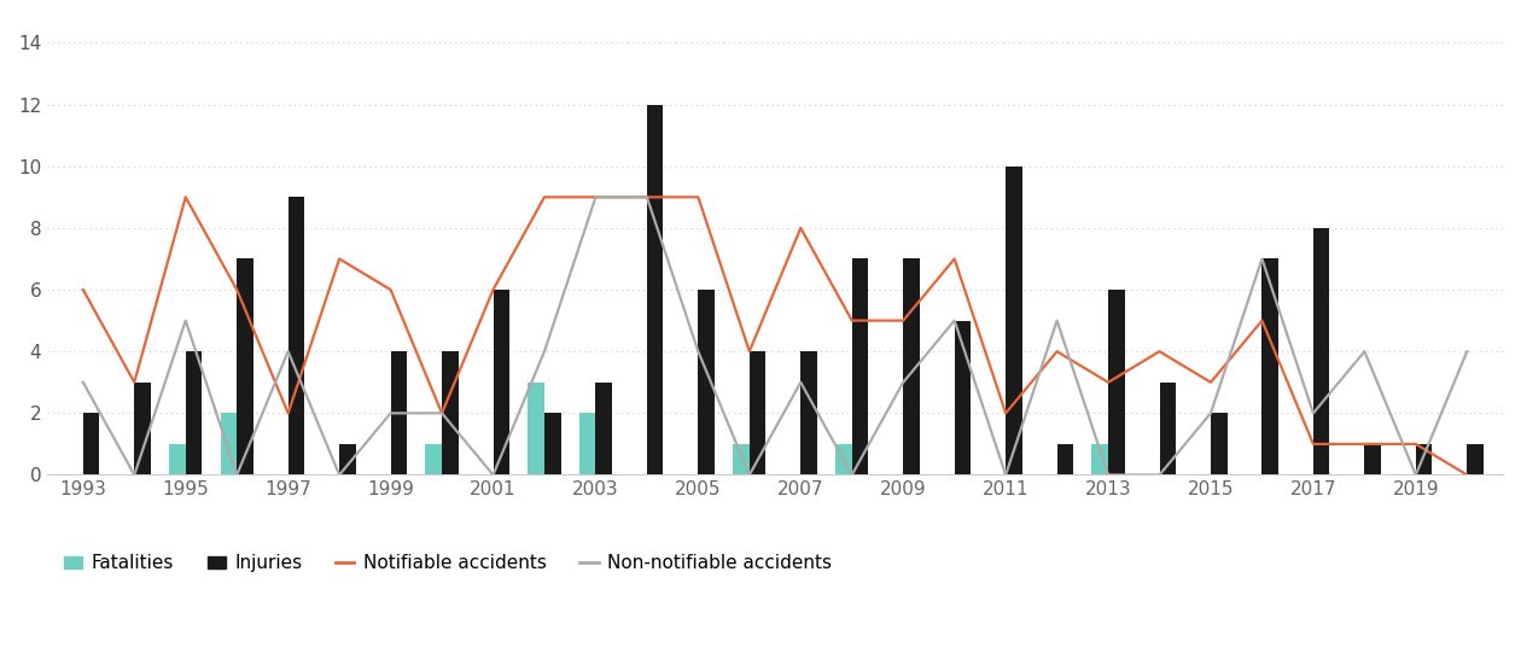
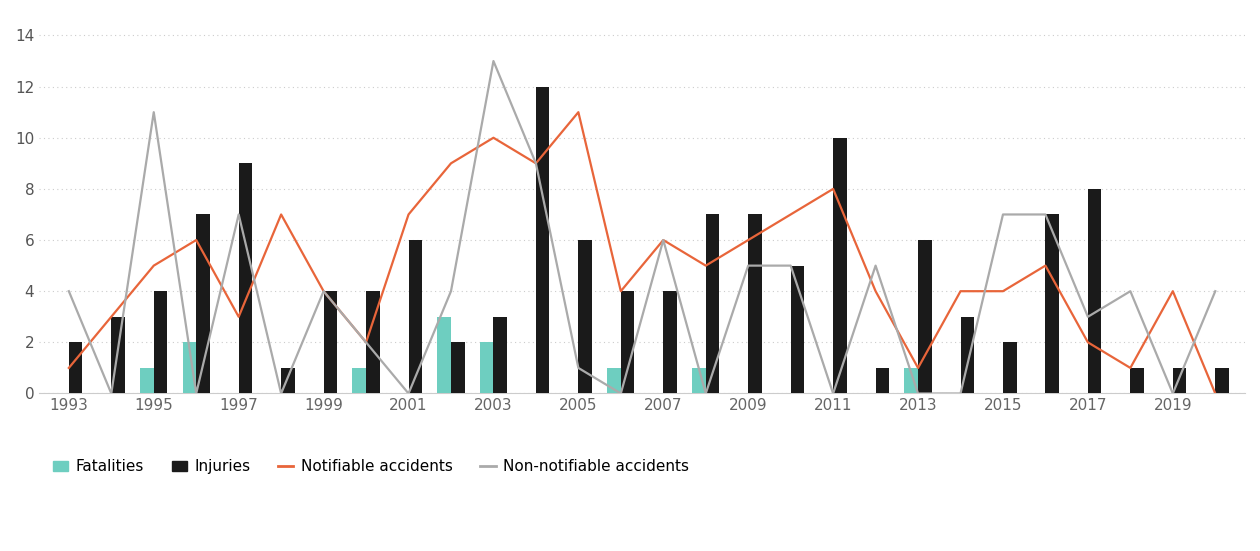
Notifiable accidents/1993: 6 -> 1
Non-notifiable accidents/1993: 3 -> 4
Notifiable accidents/1995: 9 -> 5
Non-notifiable accidents/1995: 5 -> 11
Notifiable accidents/1997: 2 -> 3
Non-notifiable accidents/1997: 4 -> 7
Notifiable accidents/1999: 6 -> 4
Non-notifiable accidents/1999: 2 -> 4
Notifiable accidents/2001: 6 -> 7
Notifiable accidents/2003: 9 -> 10
Non-notifiable accidents/2003: 9 -> 13
Notifiable accidents/2005: 9 -> 11
Non-notifiable accidents/2005: 4 -> 1
Notifiable accidents/2007: 8 -> 6
Non-notifiable accidents/2007: 3 -> 6
Notifiable accidents/2009: 5 -> 6
Non-notifiable accidents/2009: 3 -> 5
Notifiable accidents/2011: 2 -> 8
Notifiable accidents/2013: 3 -> 1
Notifiable accidents/2015: 3 -> 4
Non-notifiable accidents/2015: 2 -> 7
Notifiable accidents/2017: 1 -> 2
Non-notifiable accidents/2017: 2 -> 3
Notifiable accidents/2019: 1 -> 4
